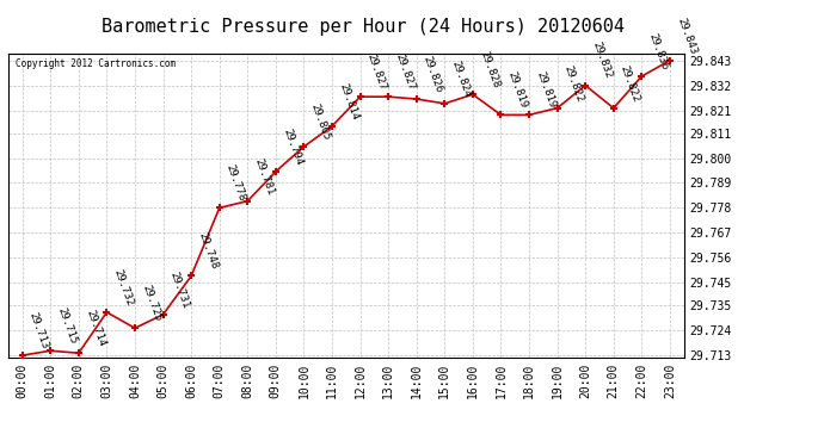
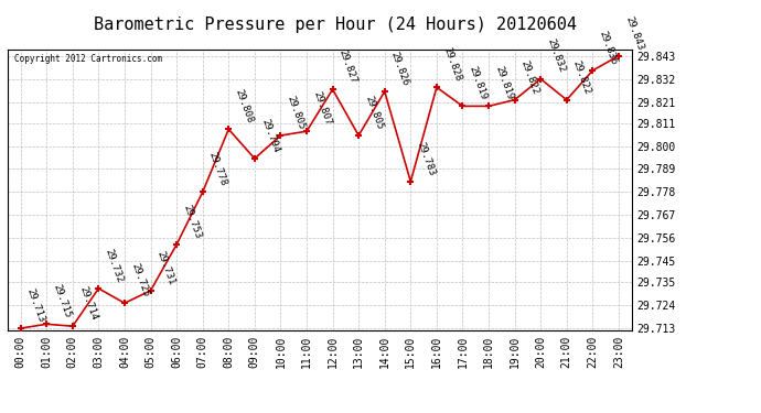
06:00: 29.748 -> 29.753
08:00: 29.781 -> 29.808
11:00: 29.814 -> 29.807
13:00: 29.827 -> 29.805
15:00: 29.824 -> 29.783
